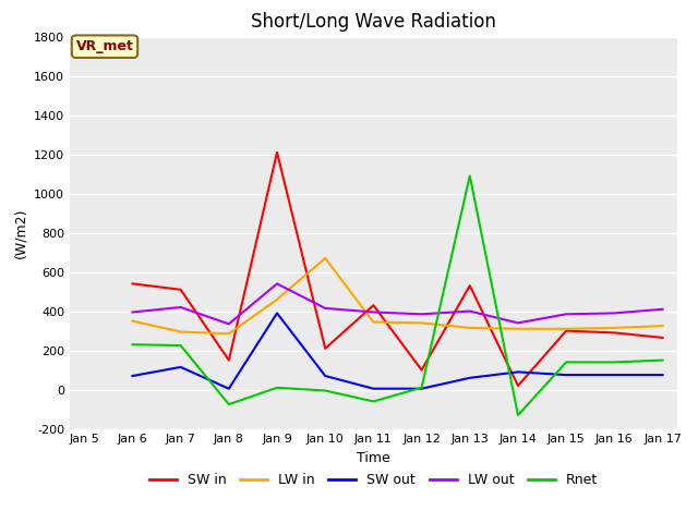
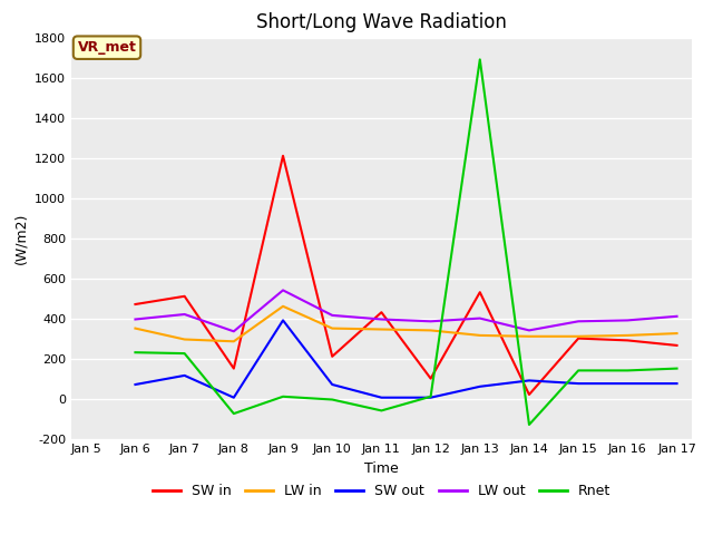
SW in/Jan 6: 540 -> 470
LW in/Jan 10: 670 -> 350
Rnet/Jan 13: 1090 -> 1690
